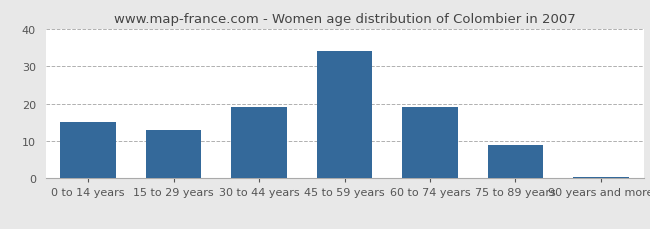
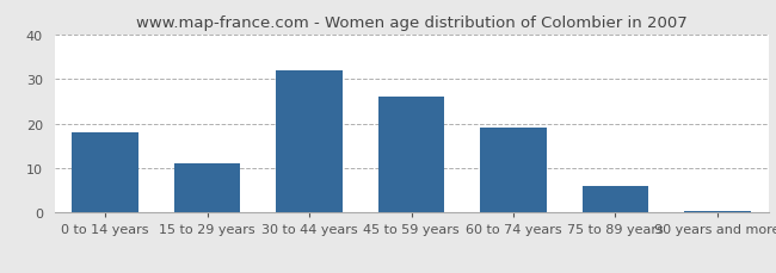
0 to 14 years: 15.0 -> 18.0
15 to 29 years: 13.0 -> 11.0
30 to 44 years: 19.0 -> 32.0
45 to 59 years: 34.0 -> 26.0
75 to 89 years: 9.0 -> 6.0
